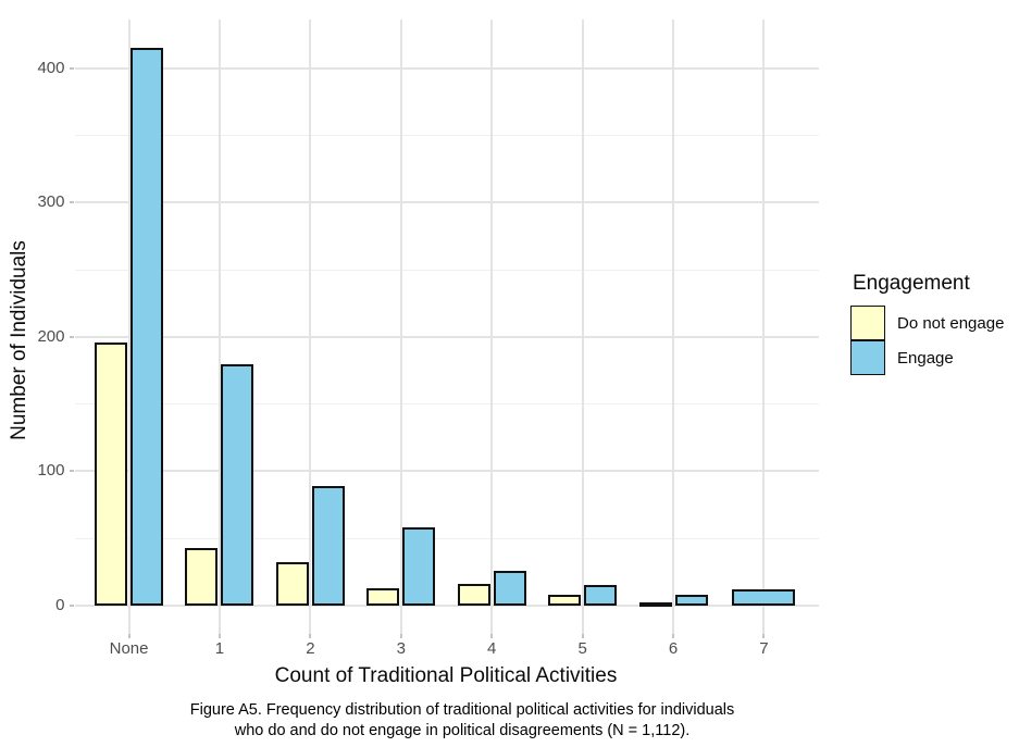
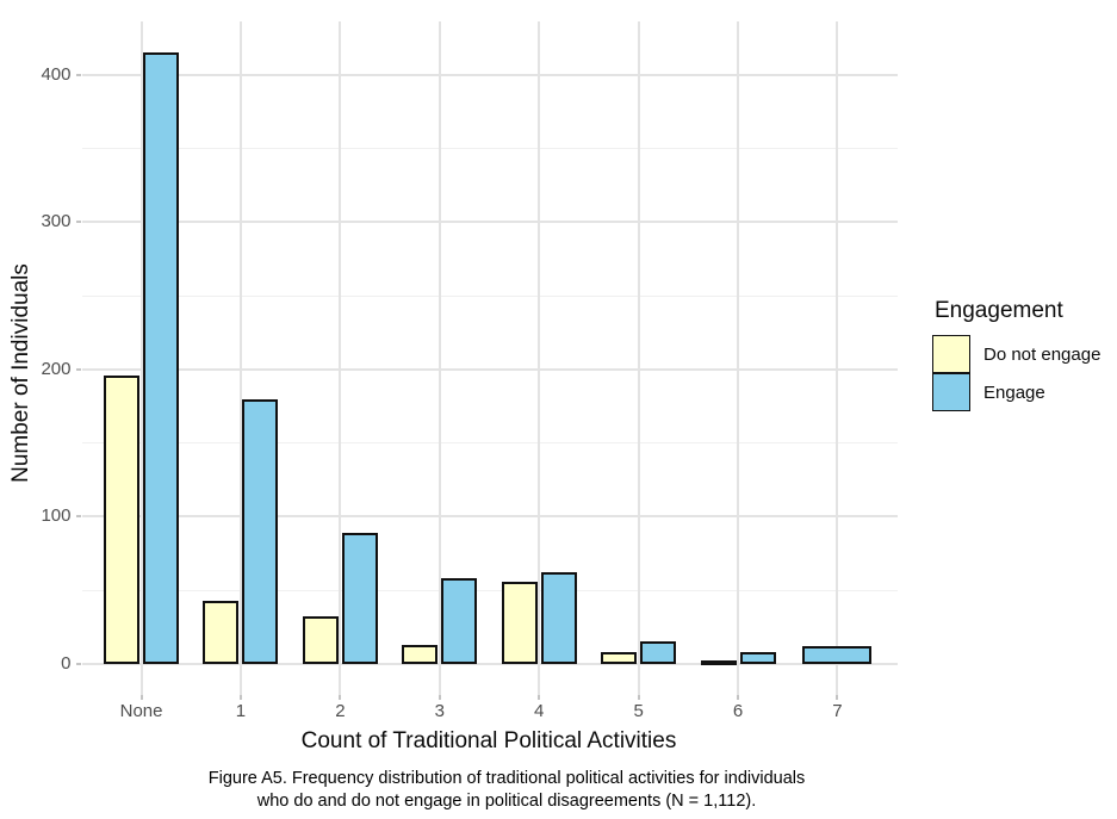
Do not engage/4: 16 -> 56
Engage/4: 26 -> 62
